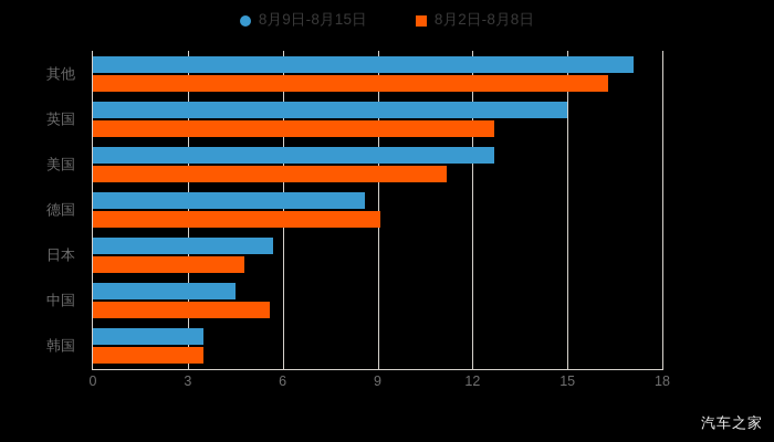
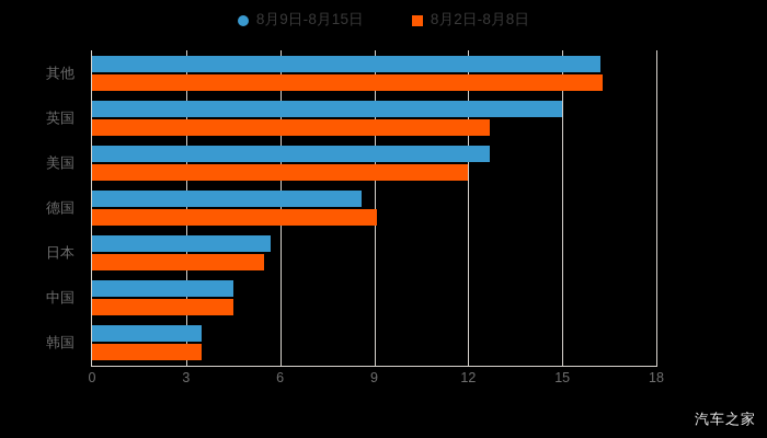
8月9日-8月15日/其他: 17.1 -> 16.2
8月2日-8月8日/美国: 11.2 -> 12.0
8月2日-8月8日/日本: 4.8 -> 5.5
8月2日-8月8日/中国: 5.6 -> 4.5
